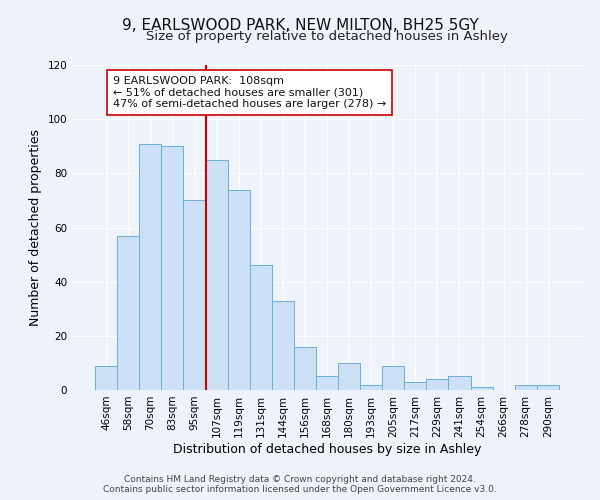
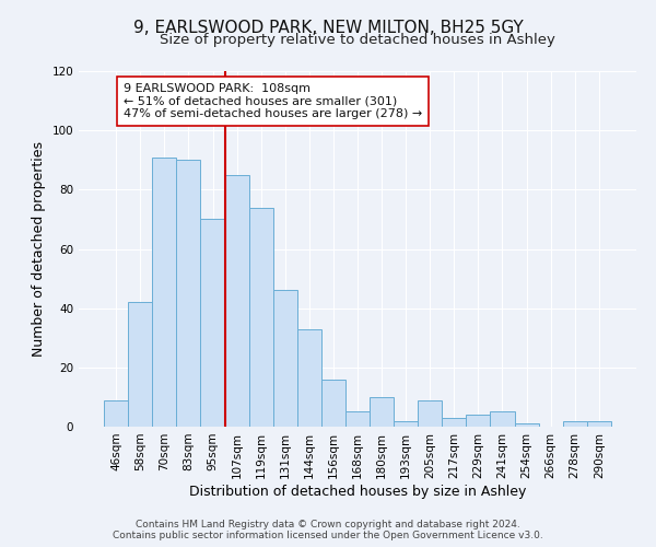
58sqm: 57 -> 42
